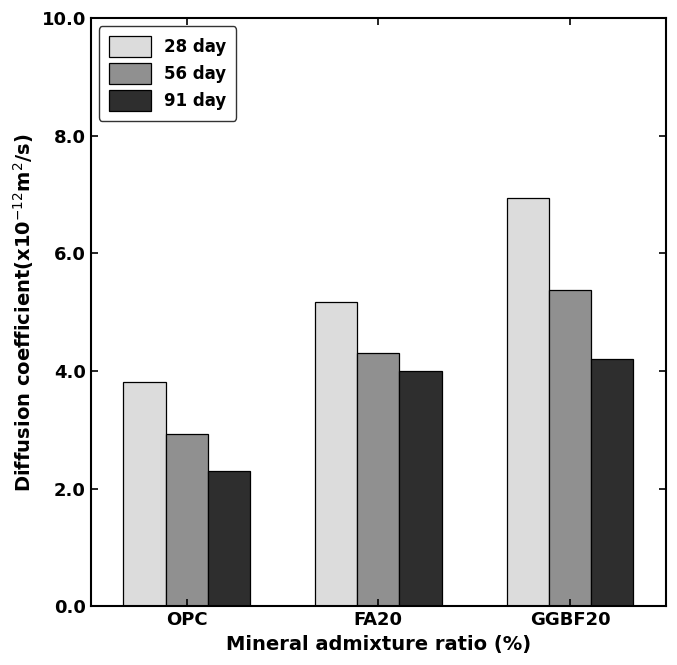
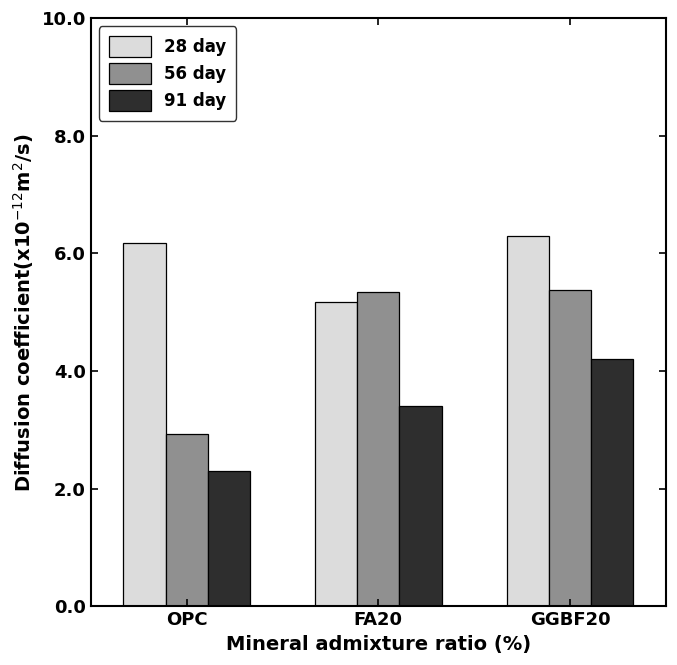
28 day/OPC: 3.82 -> 6.18
56 day/FA20: 4.30 -> 5.34
91 day/FA20: 4.0 -> 3.4
28 day/GGBF20: 6.95 -> 6.30
